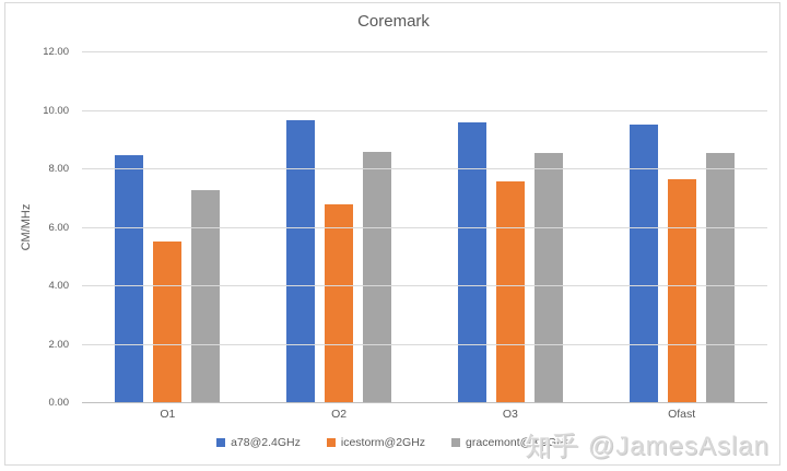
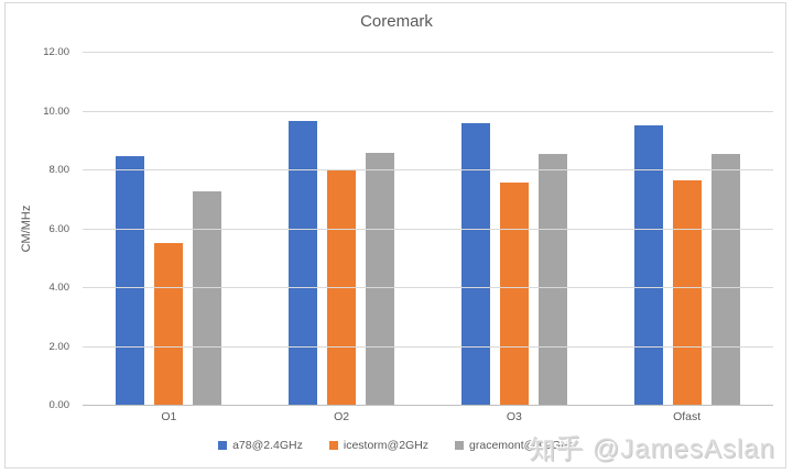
icestorm@2GHz/O2: 6.8 -> 8.0
